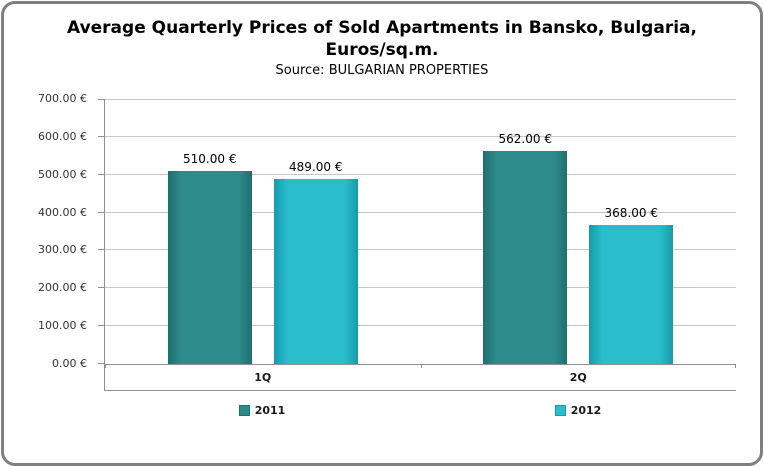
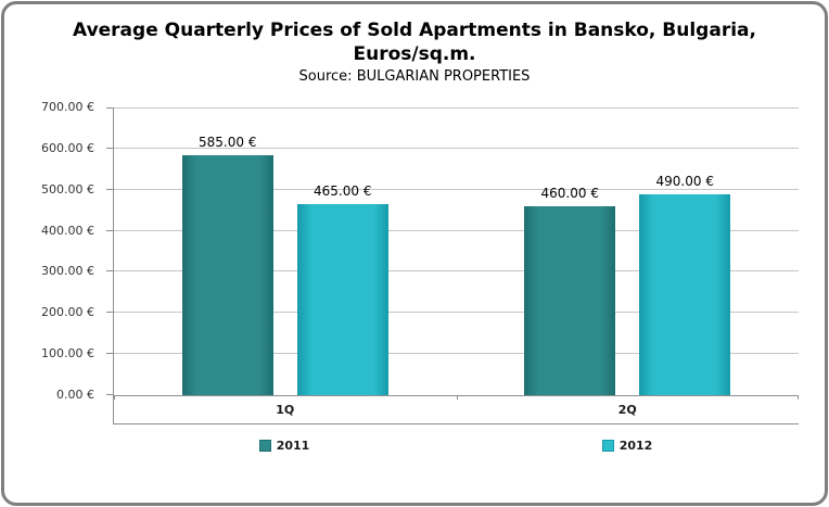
2011/1Q: 510.00 -> 585.00
2012/1Q: 489.00 -> 465.00
2011/2Q: 562.00 -> 460.00
2012/2Q: 368.00 -> 490.00
